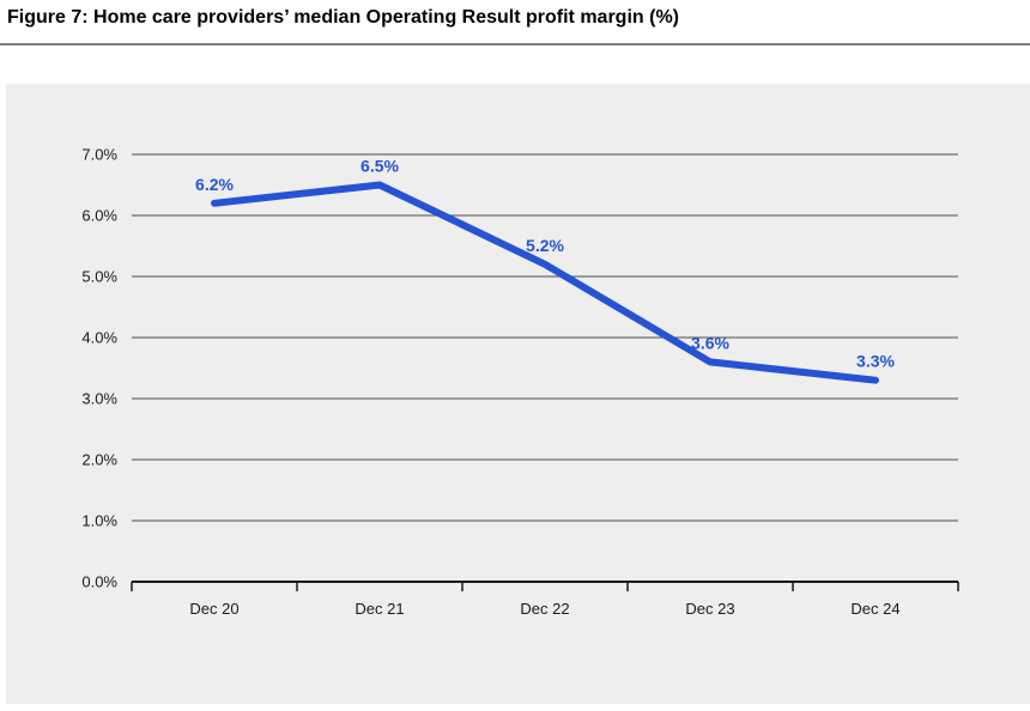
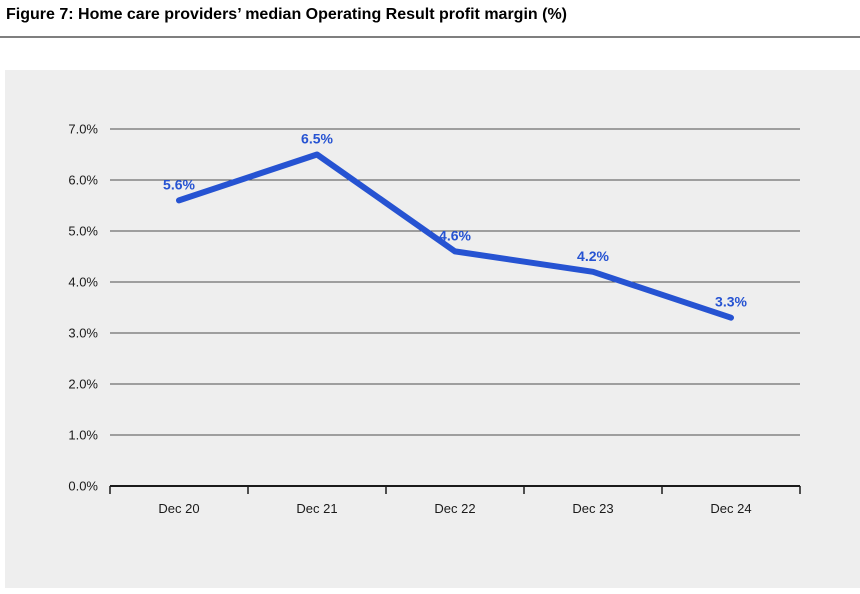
Dec 20: 6.2% -> 5.6%
Dec 22: 5.2% -> 4.6%
Dec 23: 3.6% -> 4.2%
